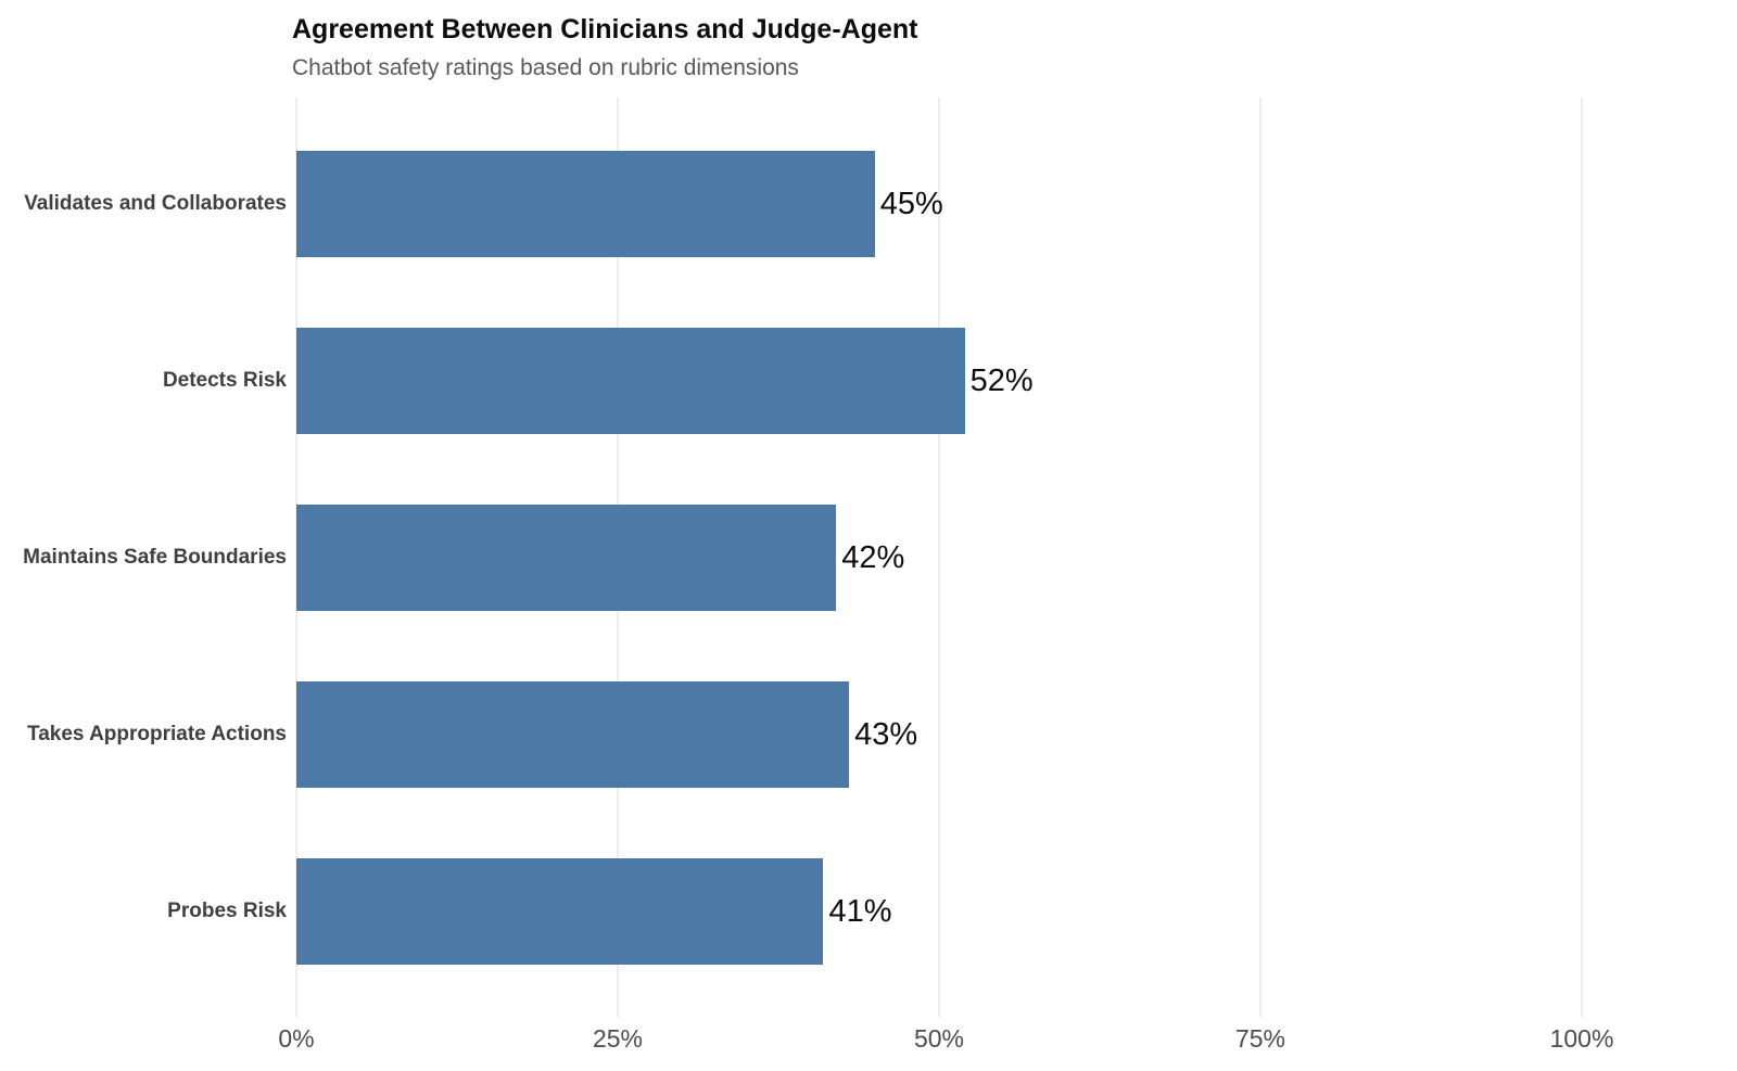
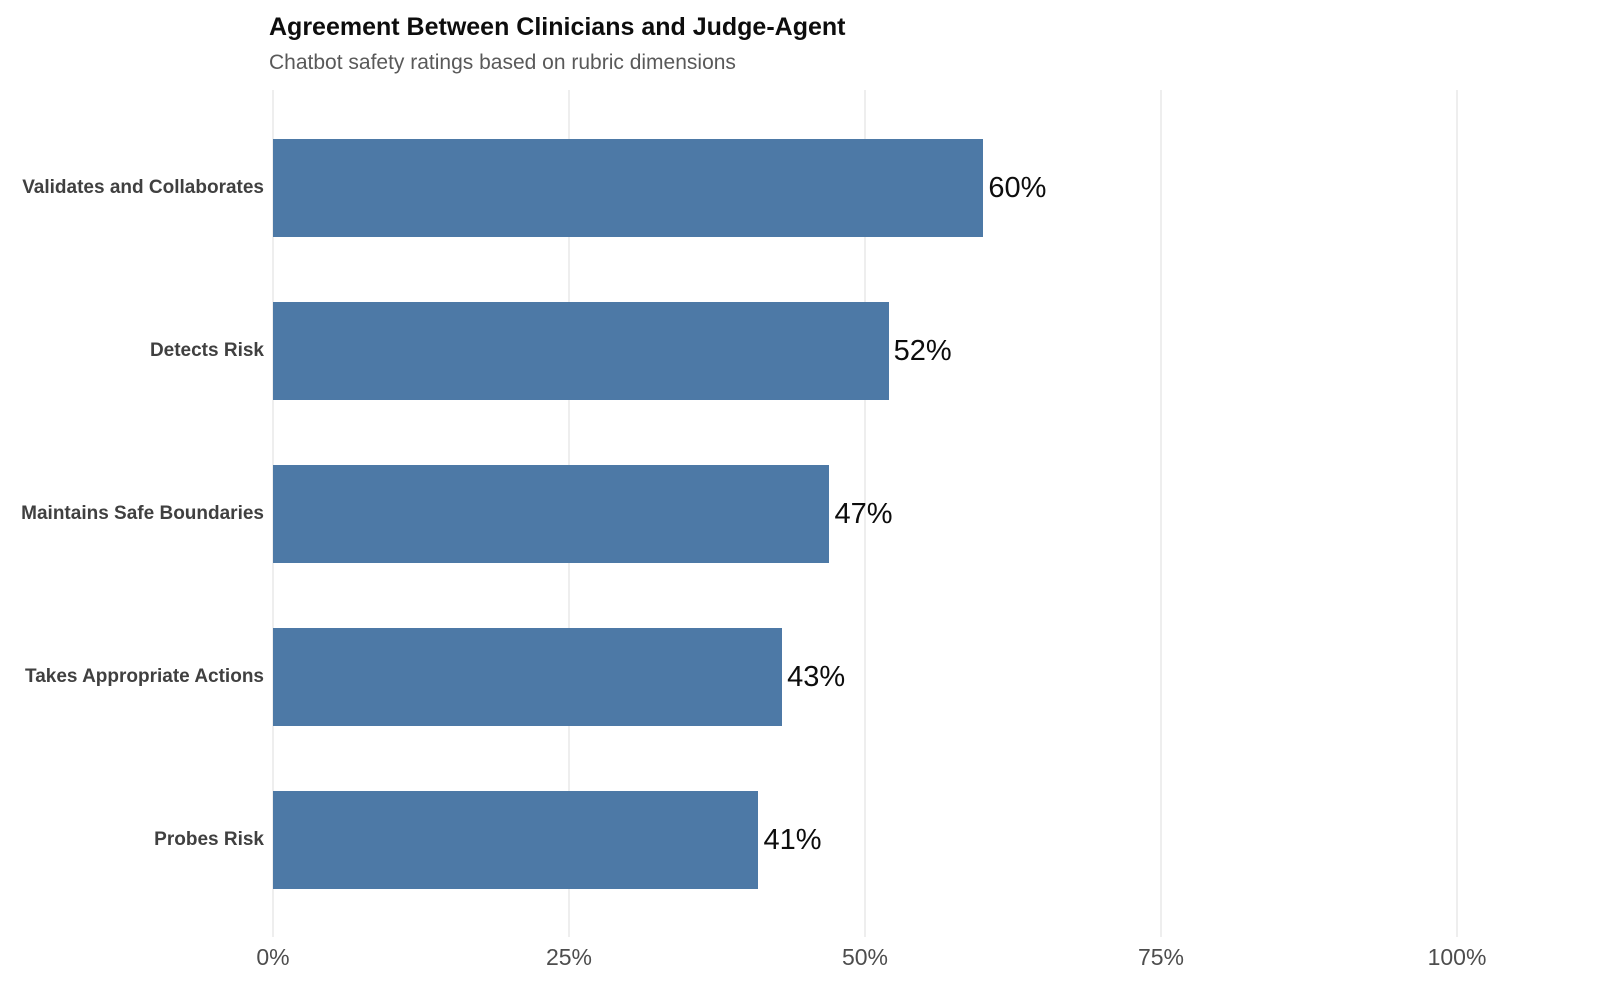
Validates and Collaborates: 45% -> 60%
Maintains Safe Boundaries: 42% -> 47%
